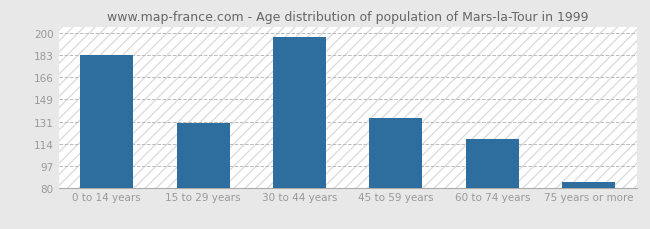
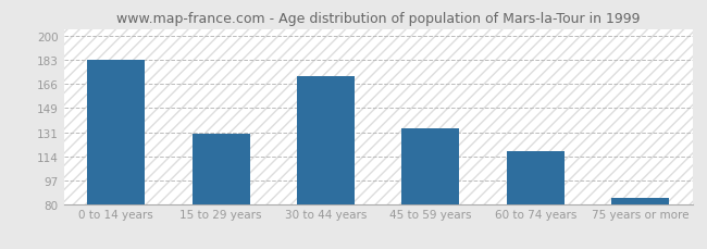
30 to 44 years: 197 -> 171
